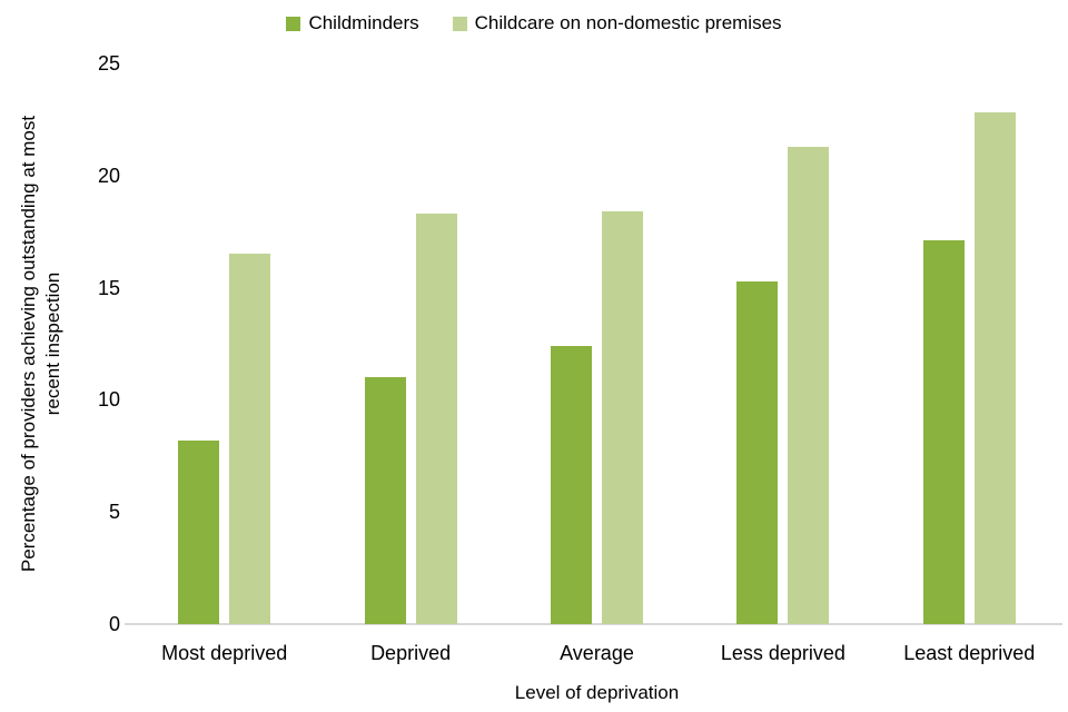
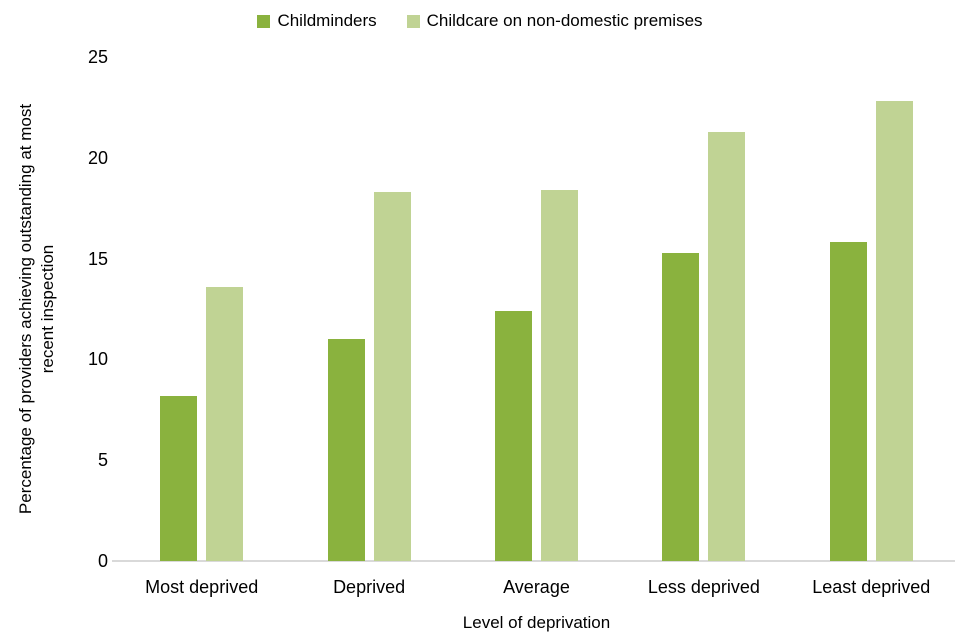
Childcare on non-domestic premises/Most deprived: 16.5 -> 13.6
Childminders/Least deprived: 17.1 -> 15.8
